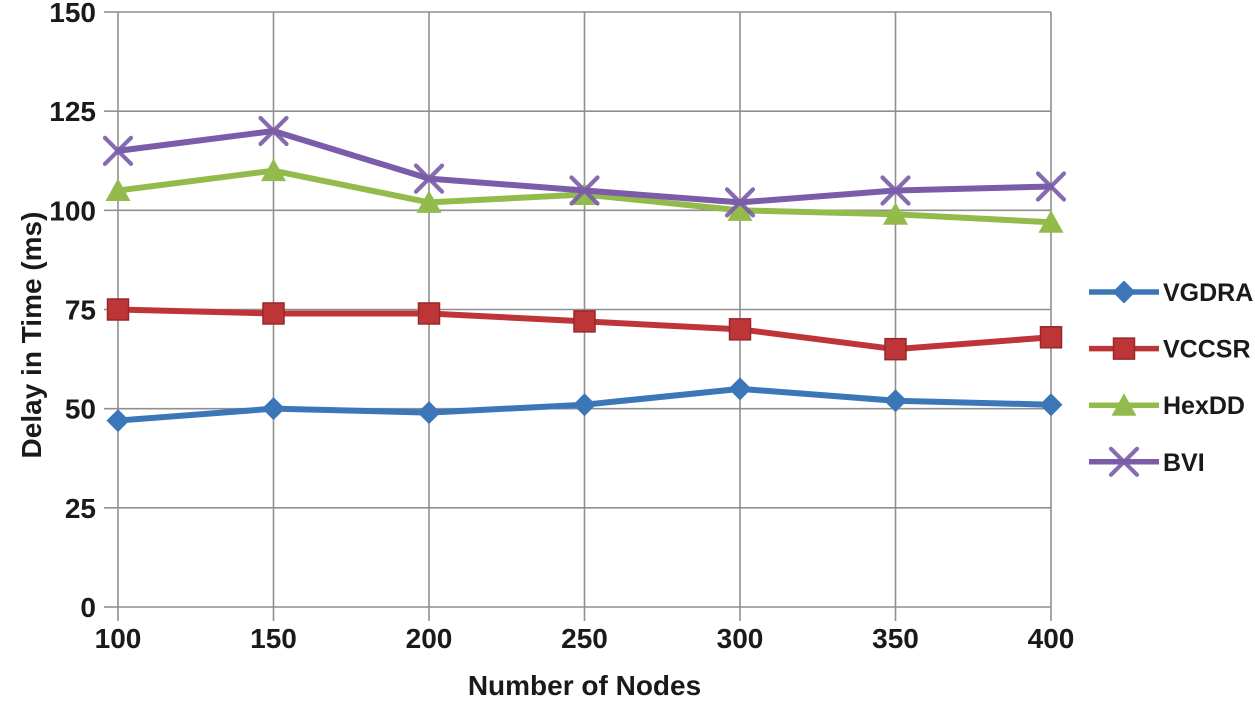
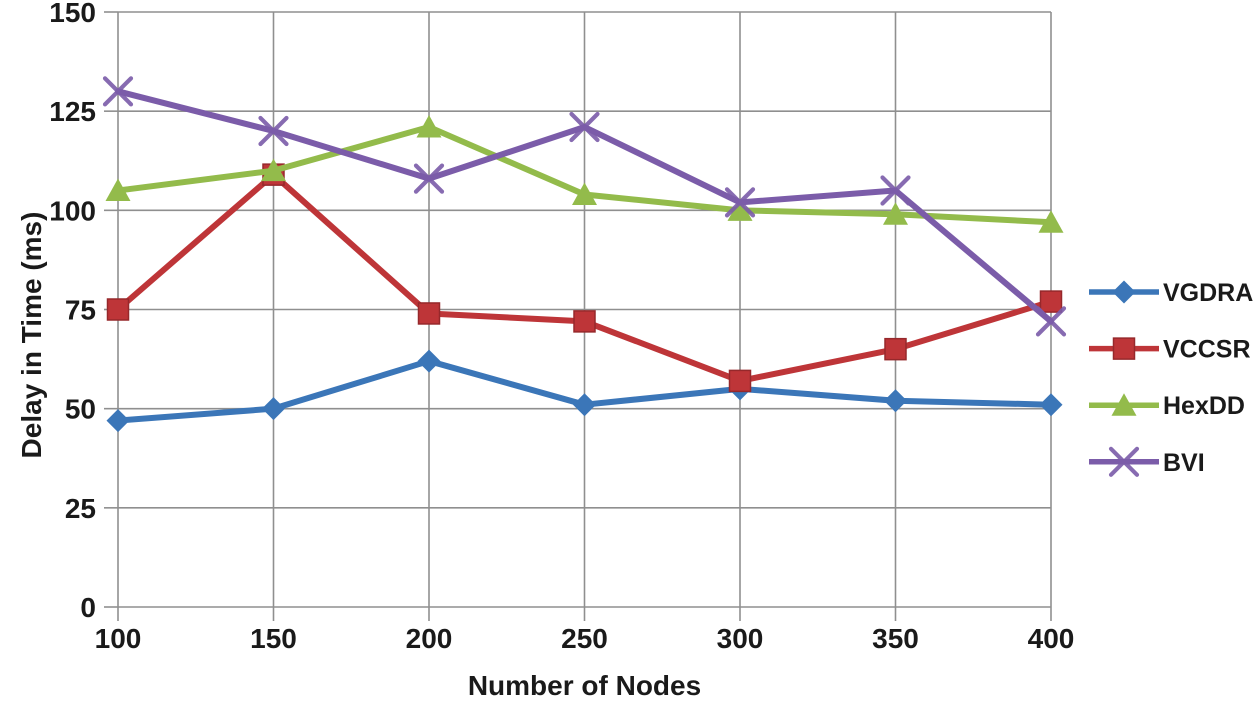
BVI/100: 115 -> 130
VCCSR/150: 74 -> 109
VGDRA/200: 49 -> 62
HexDD/200: 102 -> 121
BVI/250: 105 -> 121
VCCSR/300: 70 -> 57
VCCSR/400: 68 -> 77
BVI/400: 106 -> 72
